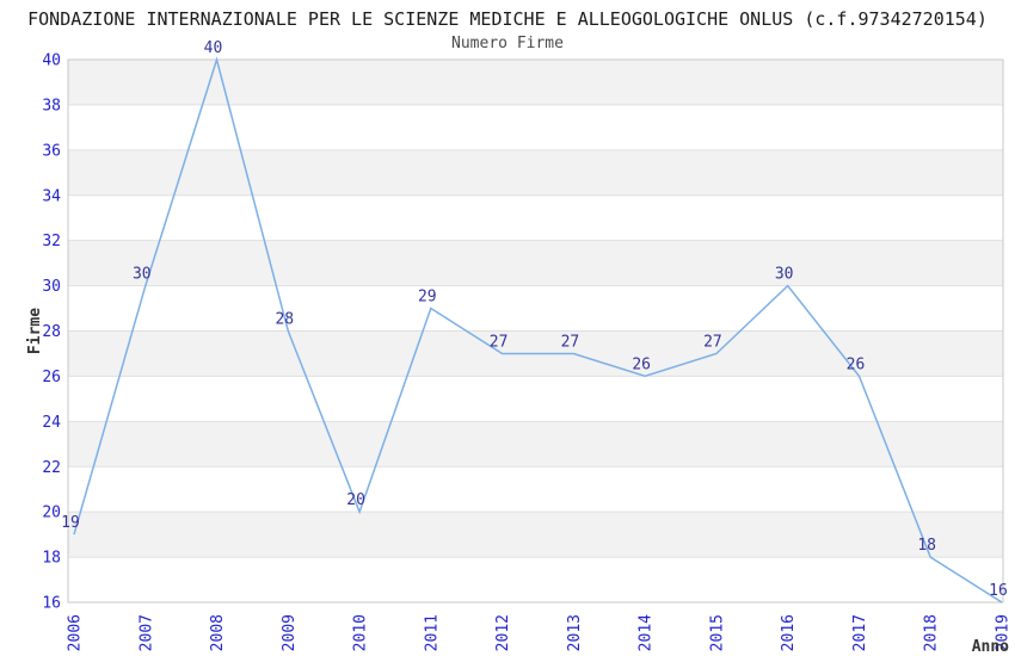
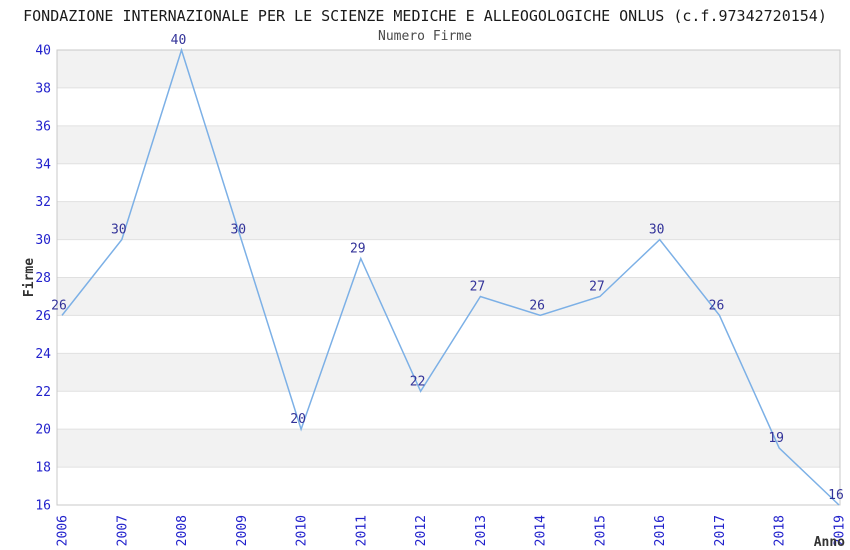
2006: 19 -> 26
2009: 28 -> 30
2012: 27 -> 22
2018: 18 -> 19
